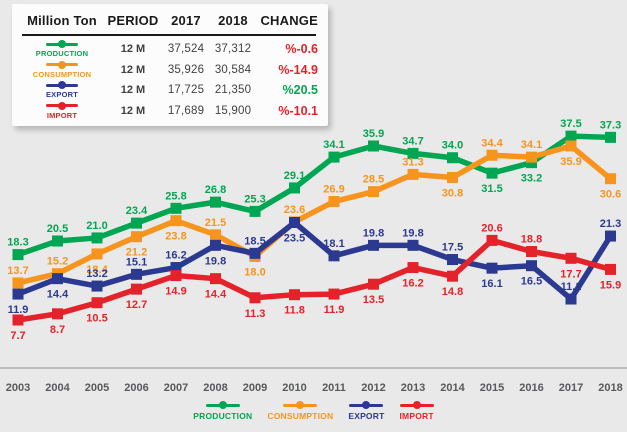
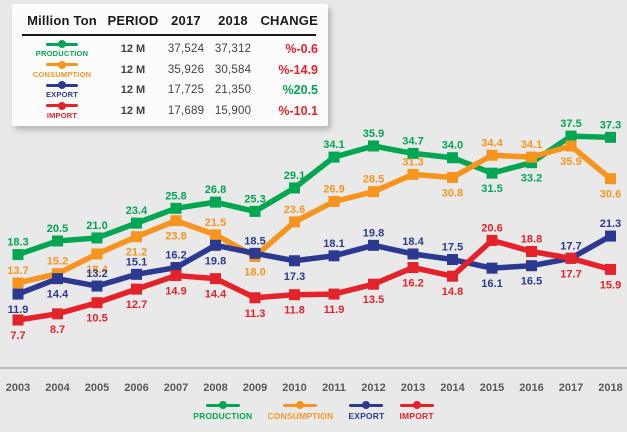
EXPORT/2010: 23.5 -> 17.3
EXPORT/2013: 19.8 -> 18.4
EXPORT/2017: 11.1 -> 17.7
